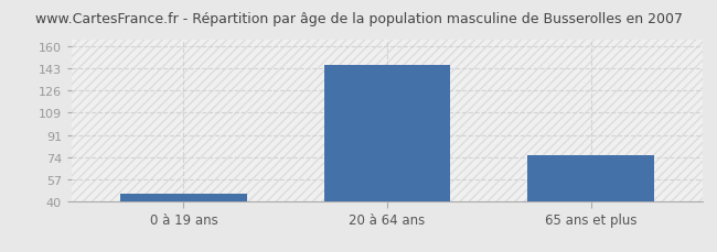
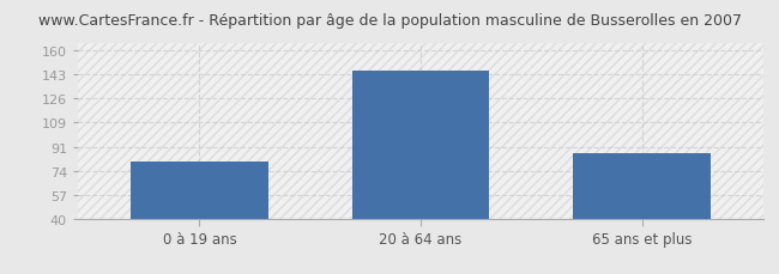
0 à 19 ans: 46 -> 81
65 ans et plus: 76 -> 87
